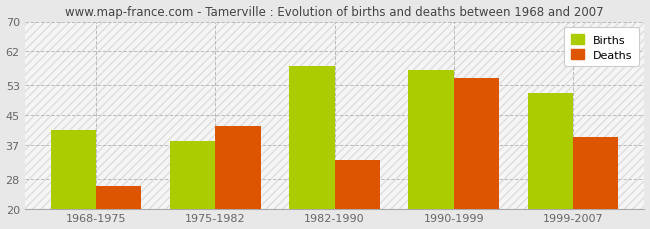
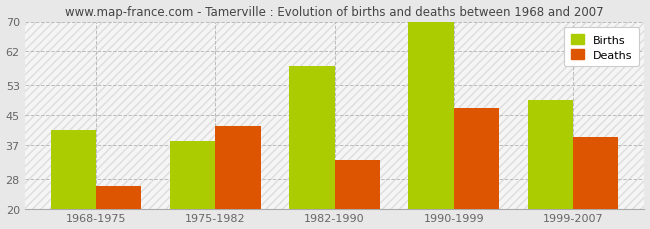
Births/1990-1999: 57 -> 70
Deaths/1990-1999: 55 -> 47
Births/1999-2007: 51 -> 49
